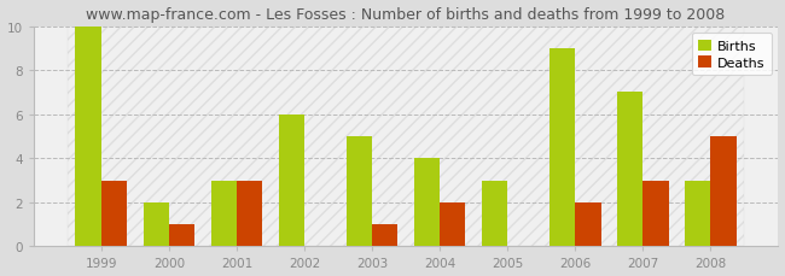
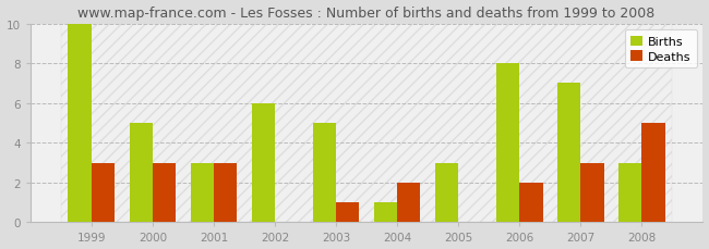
Births/2000: 2 -> 5
Deaths/2000: 1 -> 3
Births/2004: 4 -> 1
Births/2006: 9 -> 8
